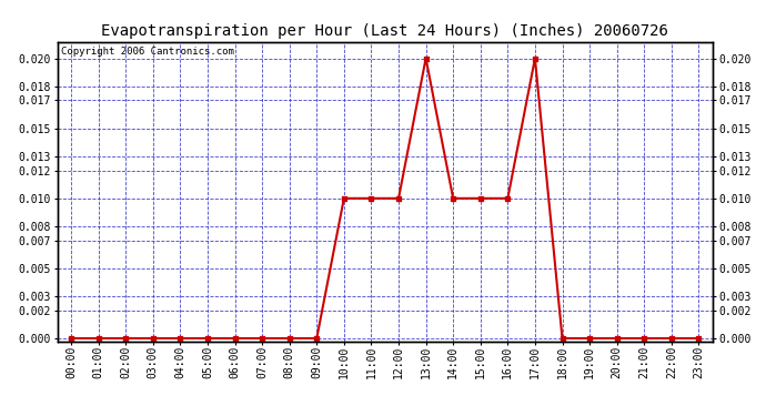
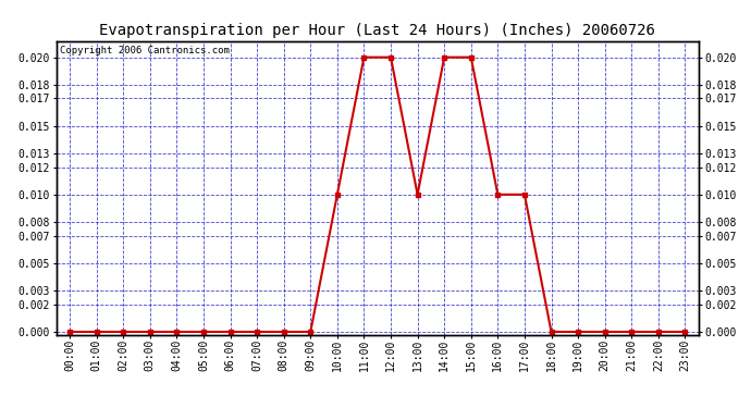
11:00: 0.01 -> 0.02
12:00: 0.01 -> 0.02
13:00: 0.02 -> 0.01
14:00: 0.01 -> 0.02
15:00: 0.01 -> 0.02
17:00: 0.02 -> 0.01
